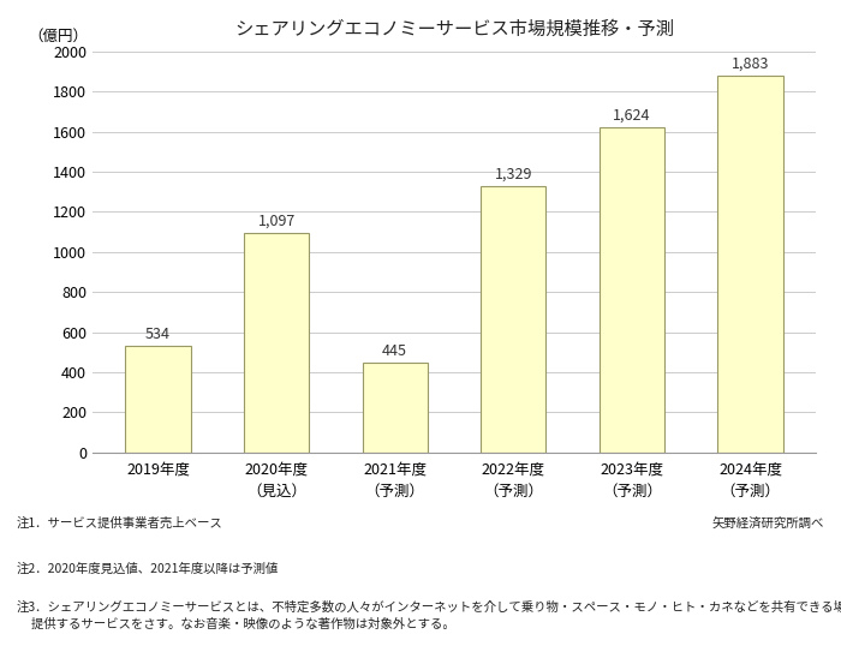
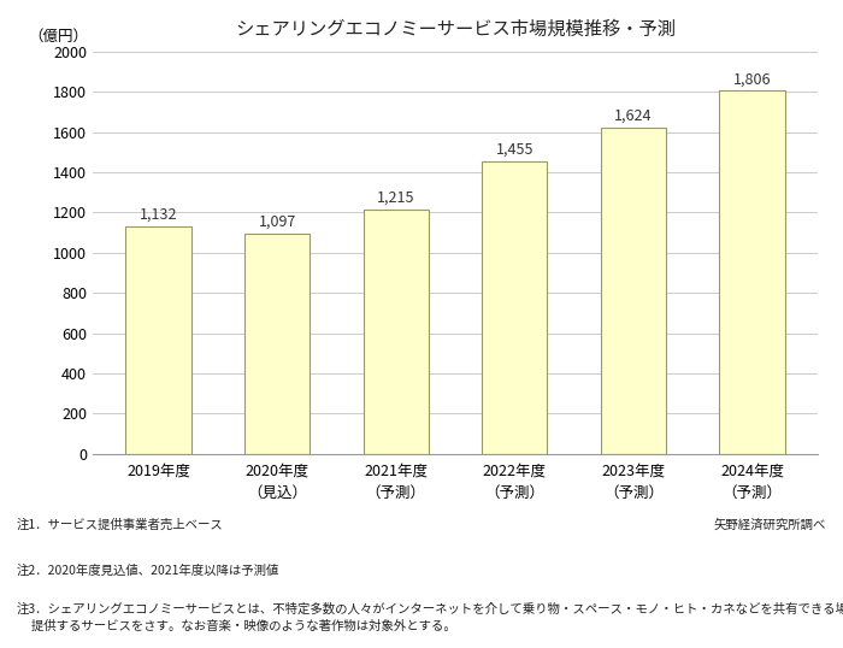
2019年度: 534 -> 1,132
2021年度 （予測）: 445 -> 1,215
2022年度 （予測）: 1,329 -> 1,455
2024年度 （予測）: 1,883 -> 1,806
